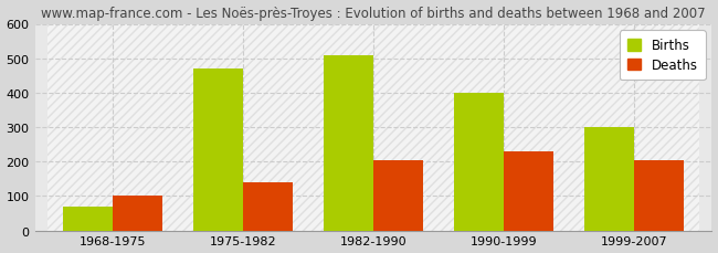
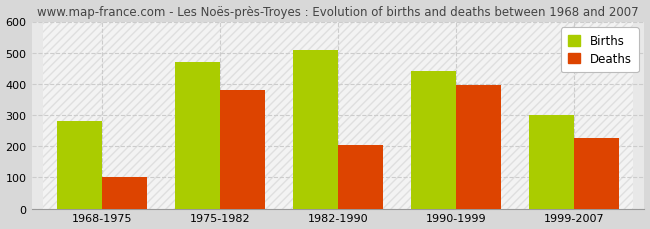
Births/1968-1975: 70 -> 280
Deaths/1975-1982: 140 -> 380
Births/1990-1999: 400 -> 440
Deaths/1990-1999: 230 -> 395
Deaths/1999-2007: 205 -> 225
